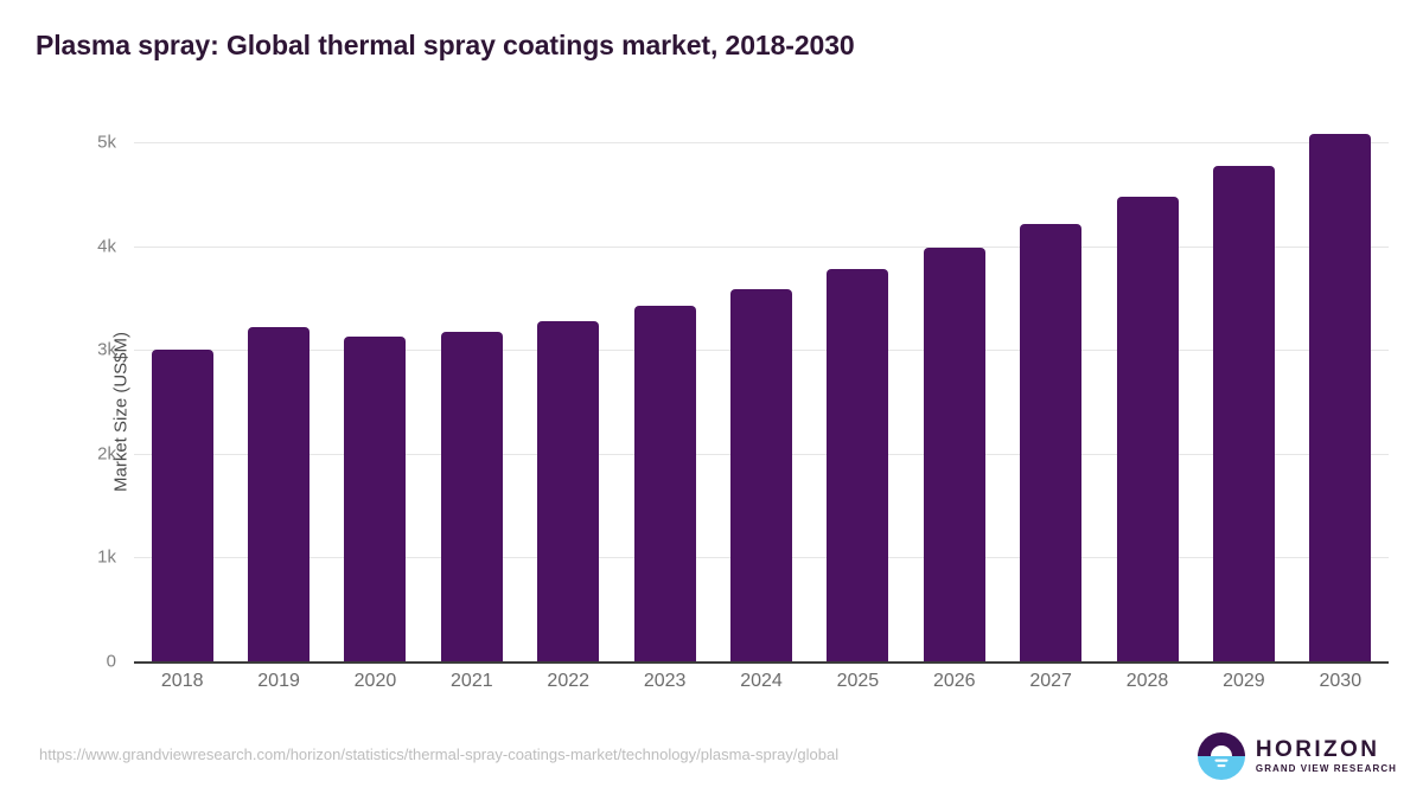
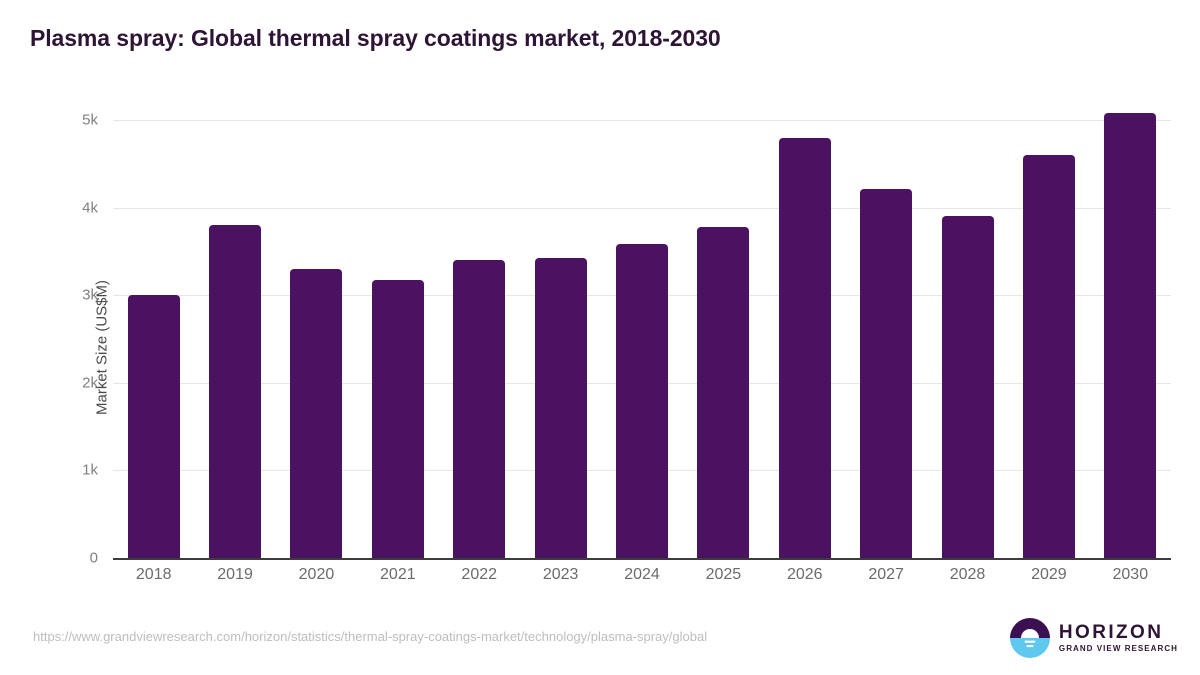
2019: 3.2k -> 3.8k
2020: 3.1k -> 3.3k
2022: 3.3k -> 3.4k
2026: 4.0k -> 4.8k
2028: 4.5k -> 3.9k
2029: 4.8k -> 4.6k
